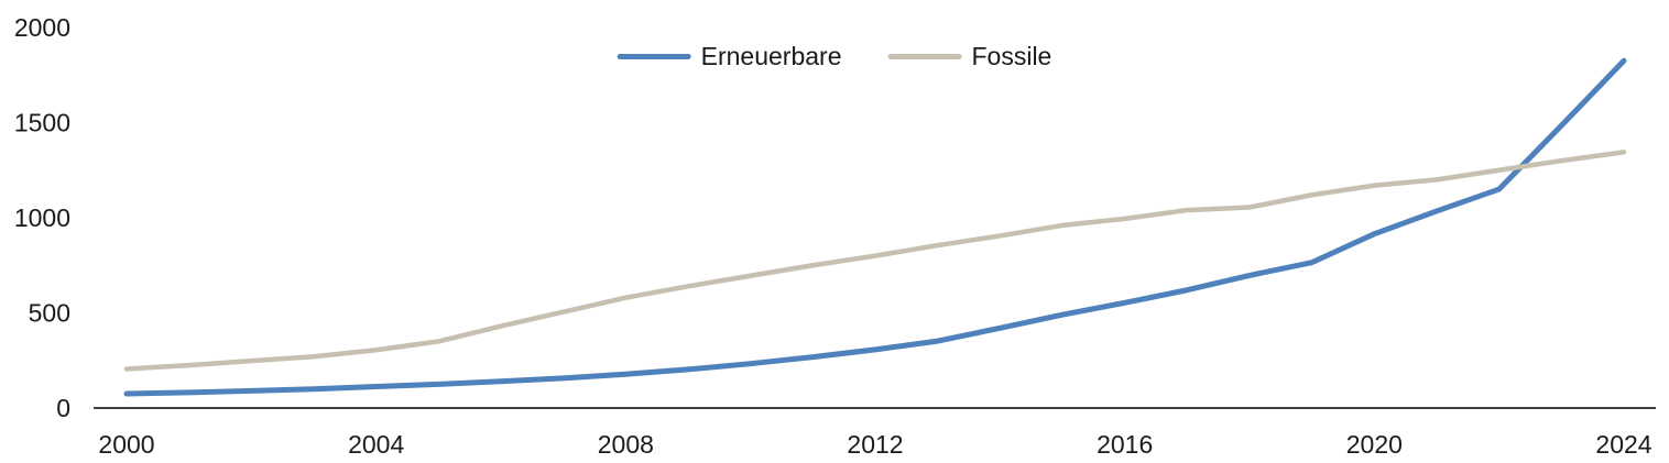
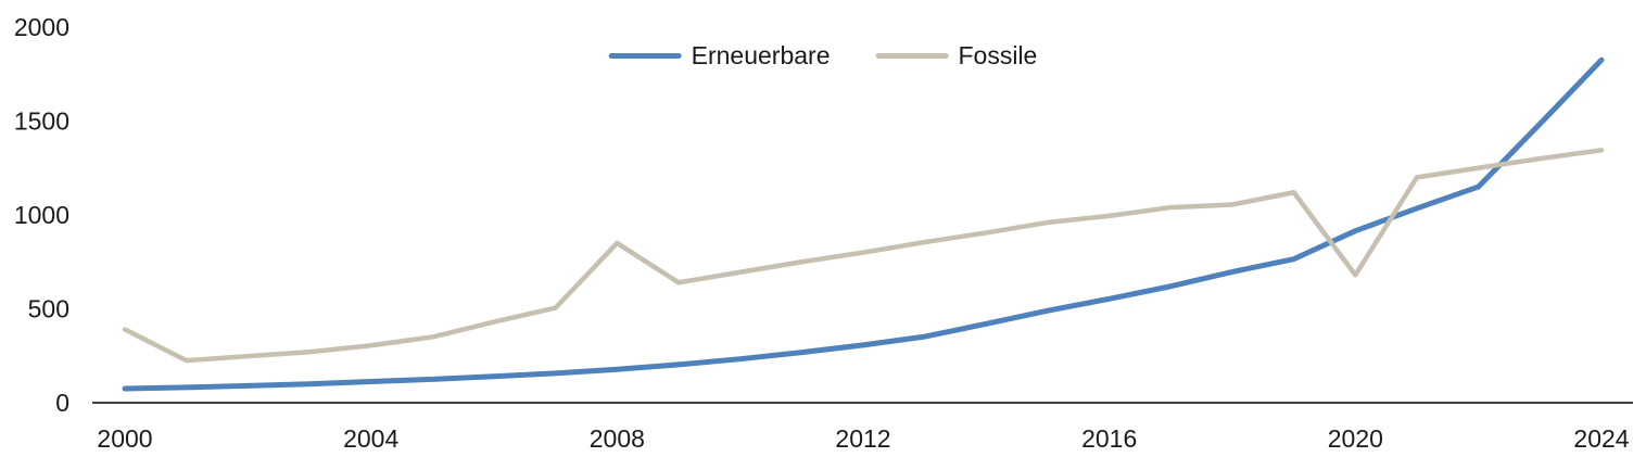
Fossile/2000: 200 -> 390
Fossile/2008: 580 -> 850
Fossile/2020: 1170 -> 680
